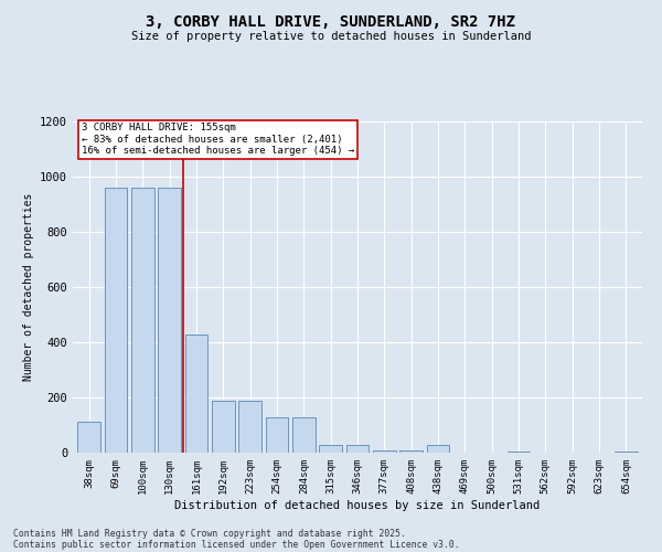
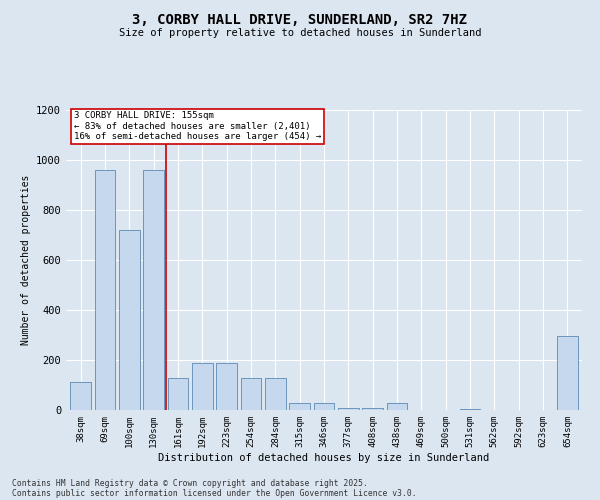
100sqm: 960 -> 720
161sqm: 430 -> 130
654sqm: 5 -> 295
